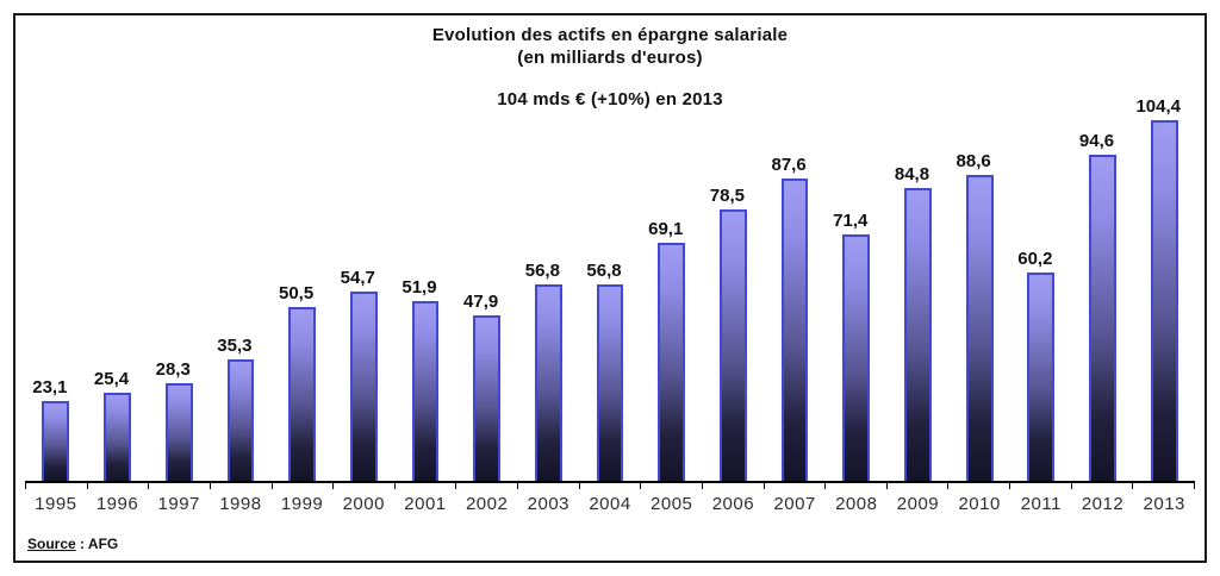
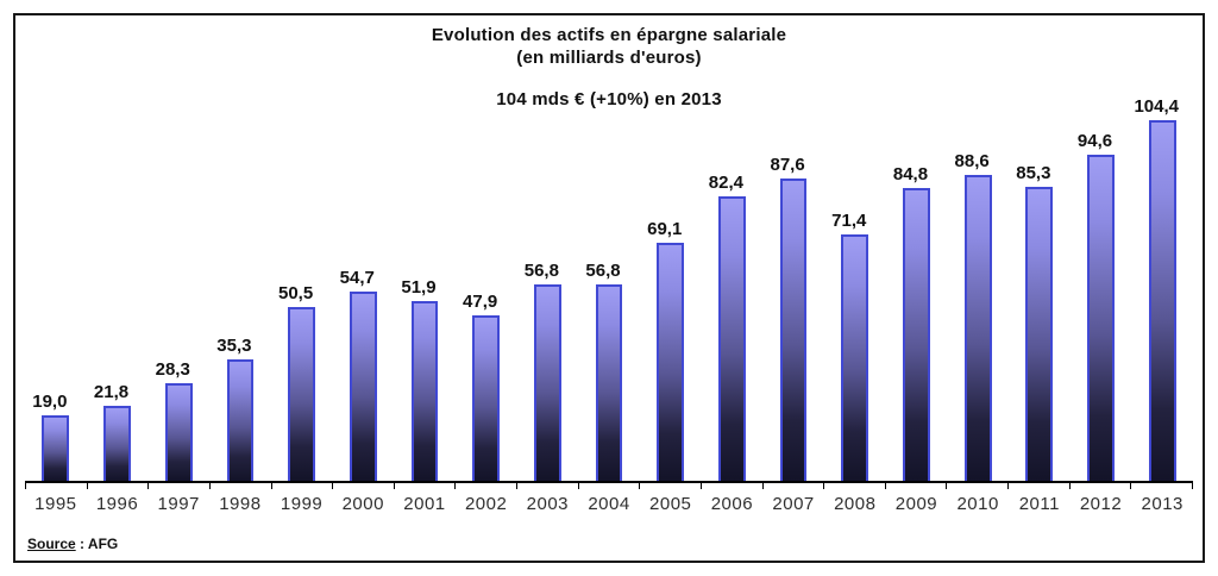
1995: 23,1 -> 19,0
1996: 25,4 -> 21,8
2006: 78,5 -> 82,4
2011: 60,2 -> 85,3
